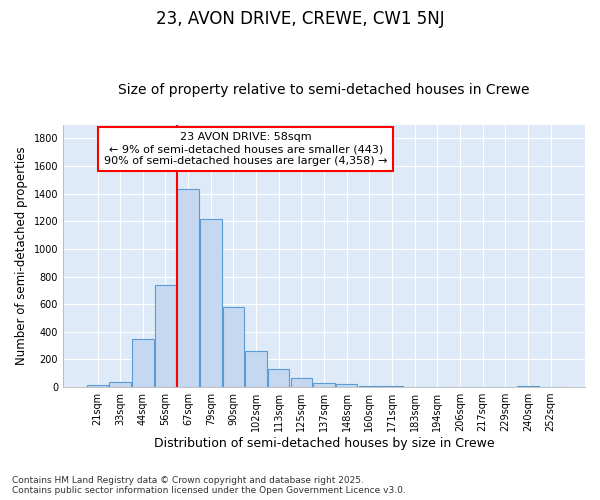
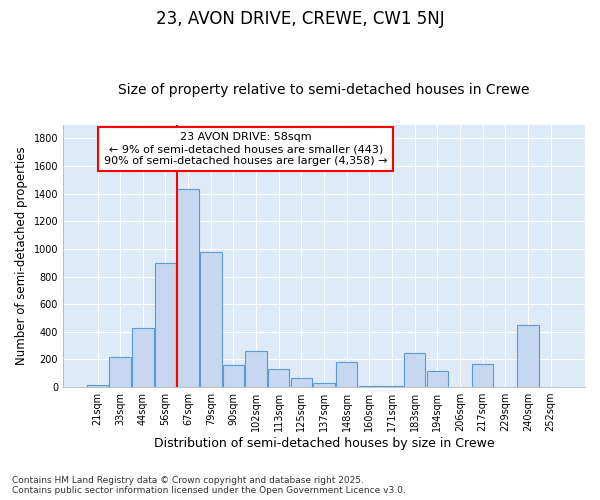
33sqm: 40 -> 220
44sqm: 340 -> 430
56sqm: 740 -> 900
79sqm: 1220 -> 980
90sqm: 580 -> 160
148sqm: 20 -> 180
183sqm: 0 -> 250
194sqm: 0 -> 120
217sqm: 0 -> 170
240sqm: 0 -> 450
